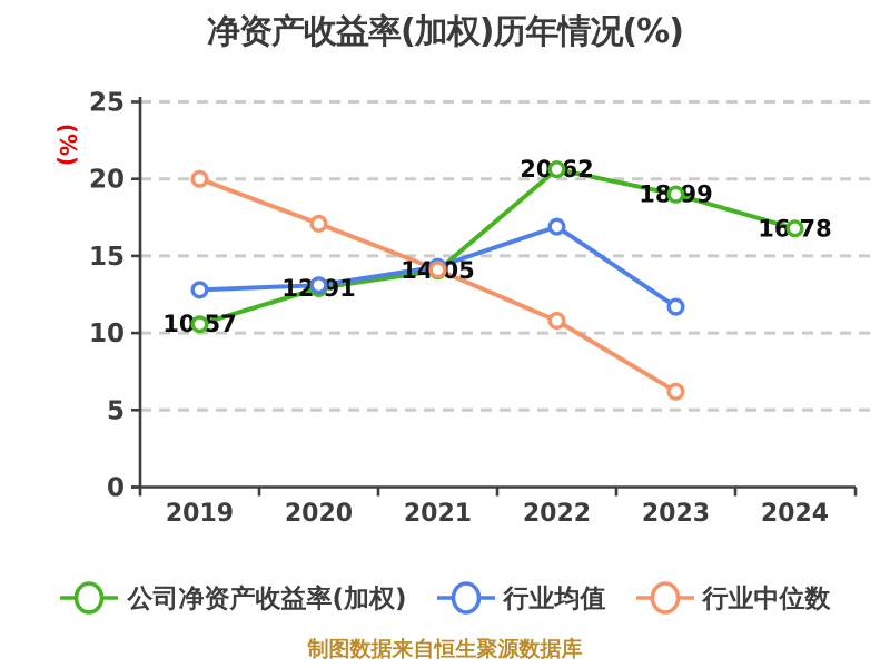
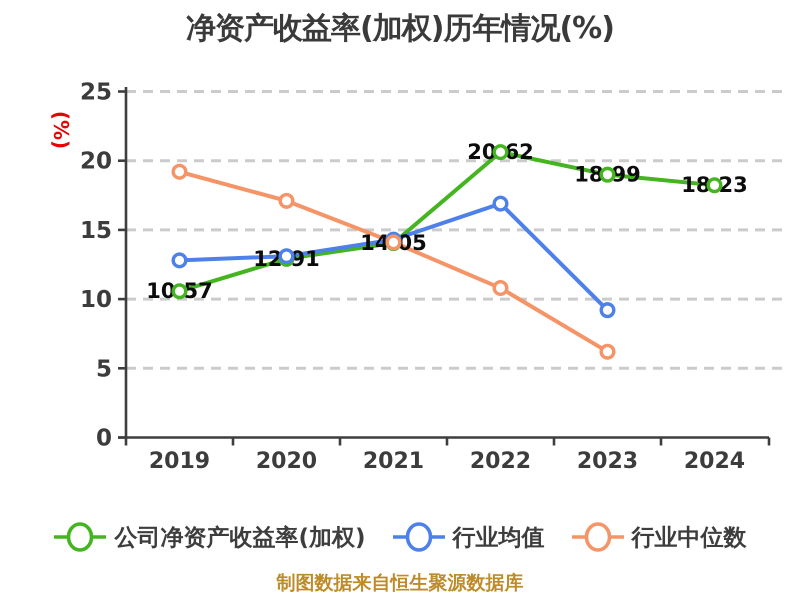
行业中位数/2019: 20.0 -> 19.2
行业均值/2023: 11.7 -> 9.2
公司净资产收益率(加权)/2024: 16.78 -> 18.23
